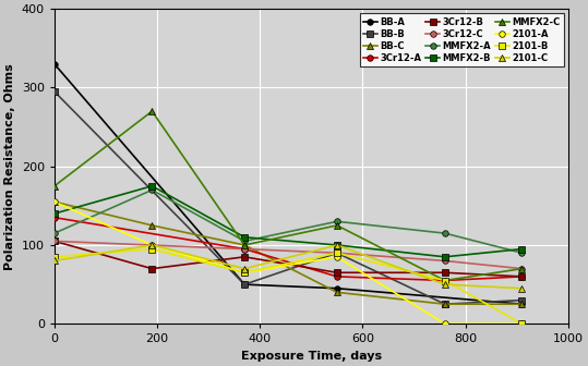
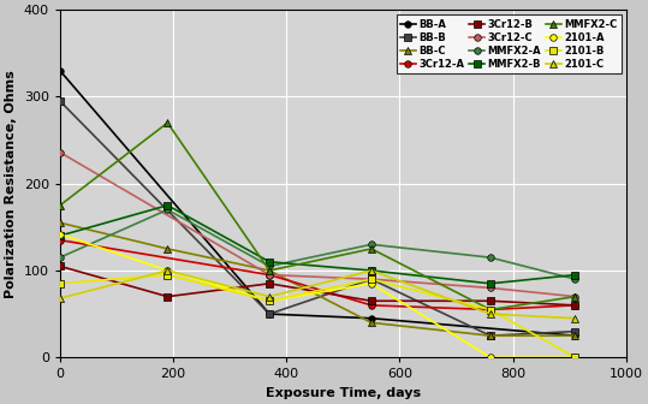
3Cr12-C/0: 105 -> 236
2101-A/0: 155 -> 142
2101-C/0: 80 -> 68
